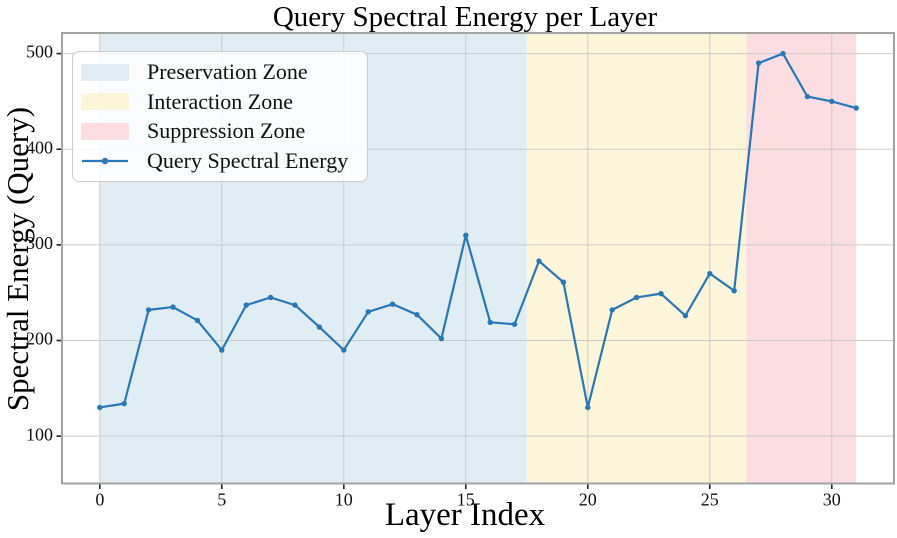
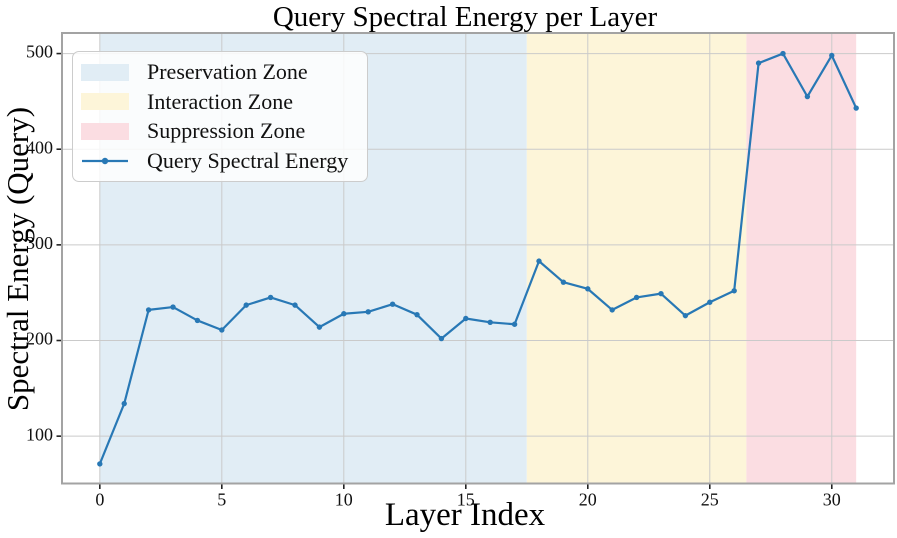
0: 130 -> 70
5: 190 -> 210
10: 190 -> 230
15: 310 -> 220
20: 130 -> 250
25: 270 -> 240
30: 450 -> 500
